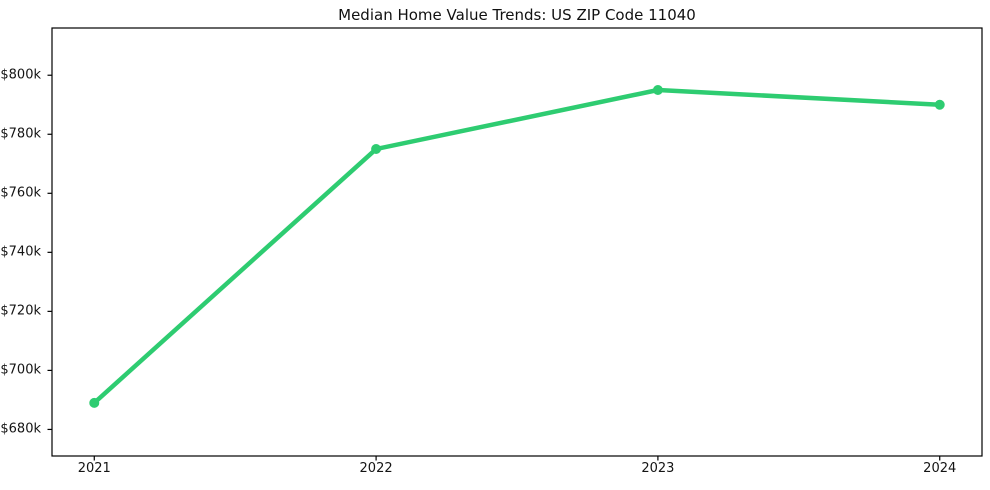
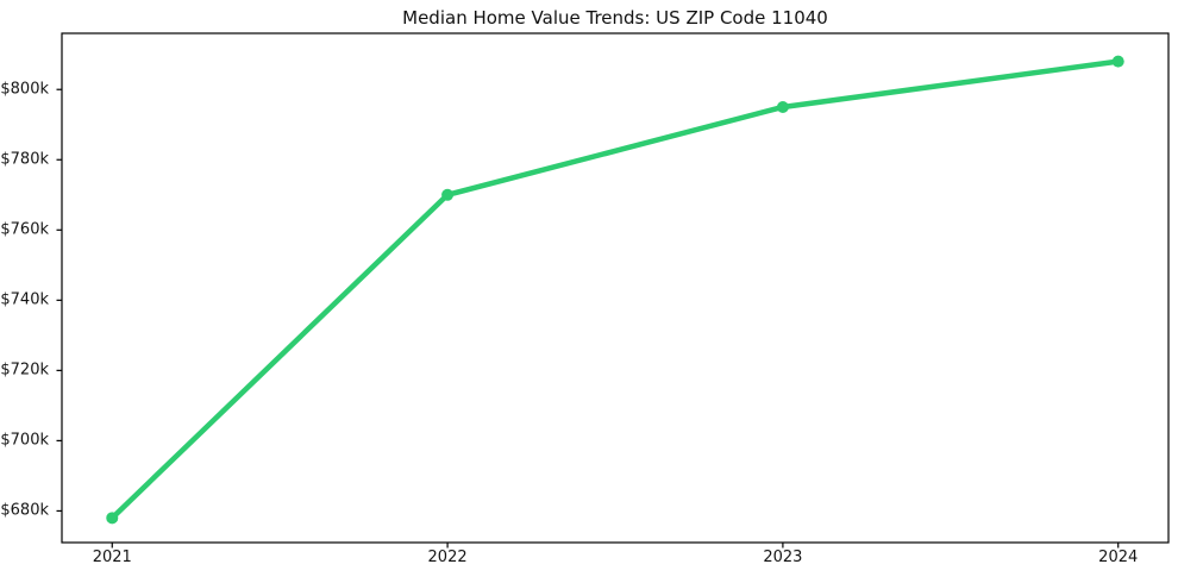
2021: $689k -> $678k
2022: $775k -> $770k
2024: $790k -> $808k
